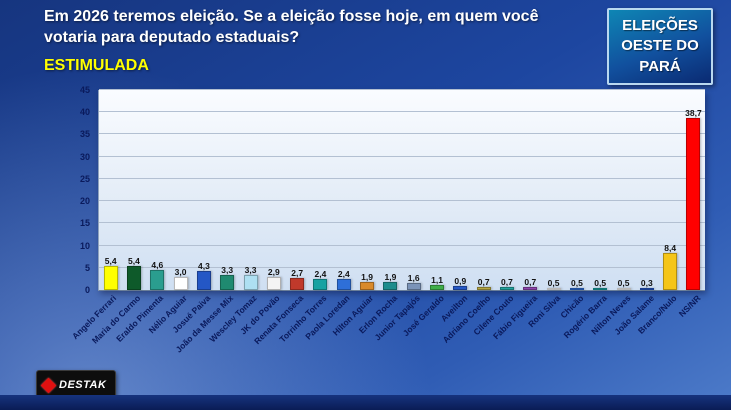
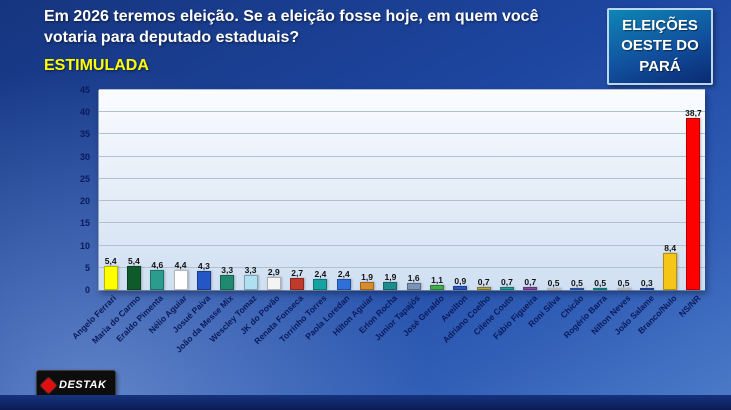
Nélio Aguiar: 3,0 -> 4,4
